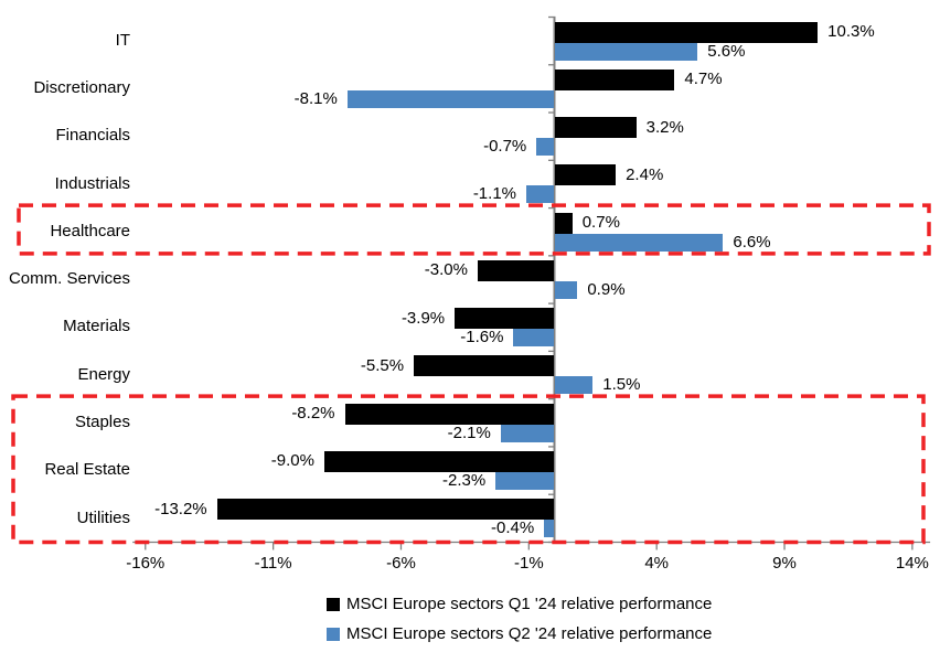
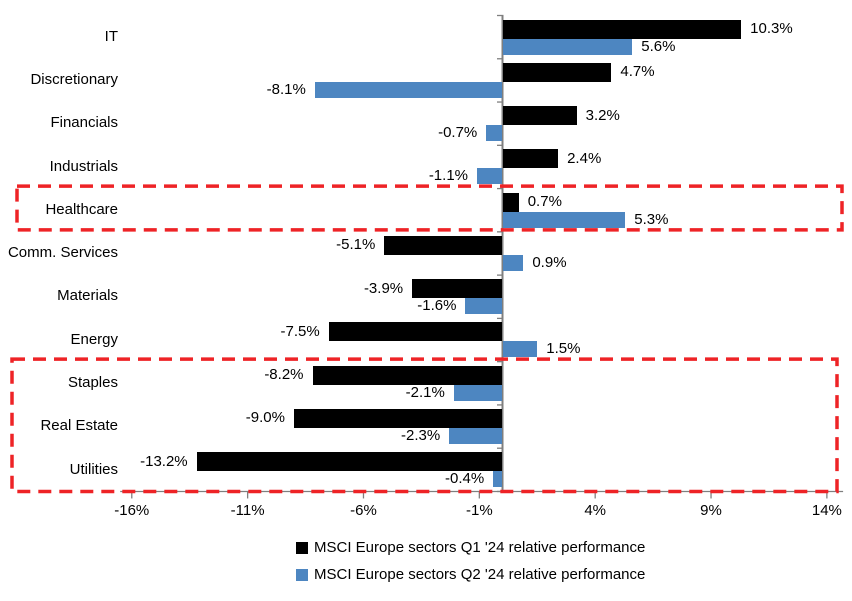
MSCI Europe sectors Q2 '24 relative performance/Healthcare: 6.6% -> 5.3%
MSCI Europe sectors Q1 '24 relative performance/Comm. Services: -3.0% -> -5.1%
MSCI Europe sectors Q1 '24 relative performance/Energy: -5.5% -> -7.5%
